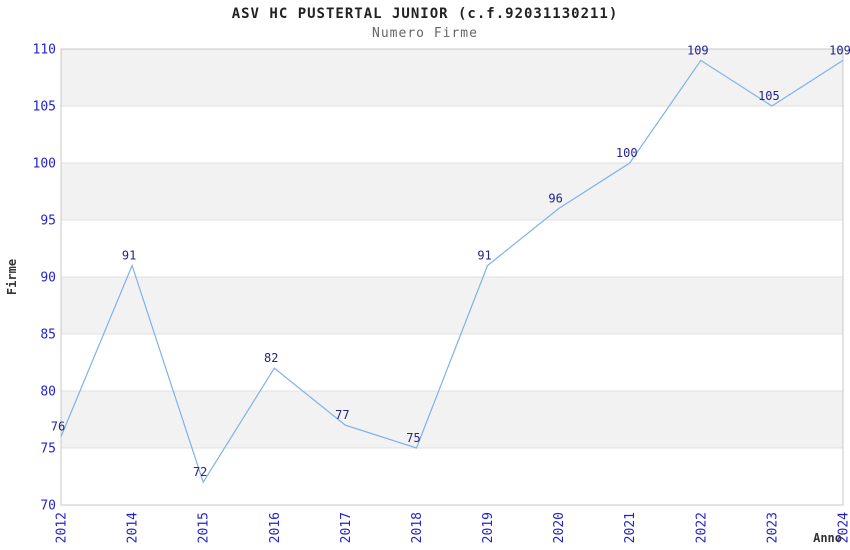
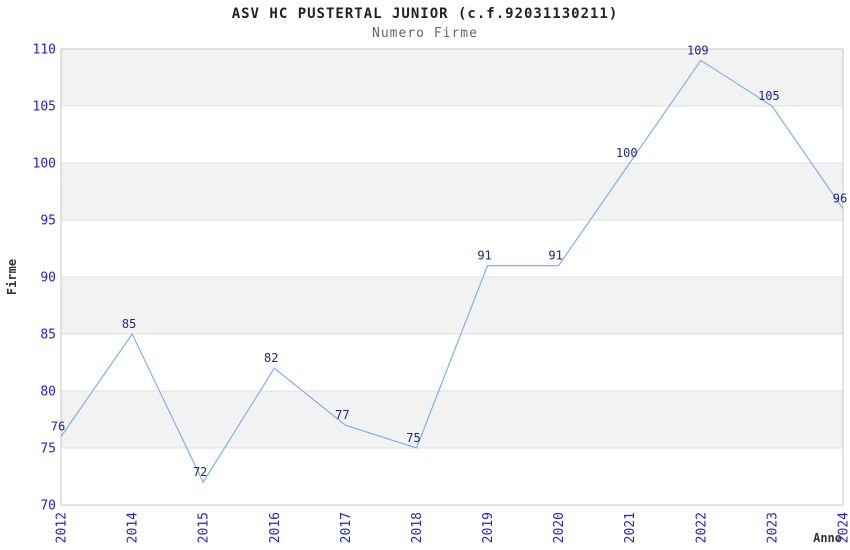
2014: 91 -> 85
2020: 96 -> 91
2024: 109 -> 96
